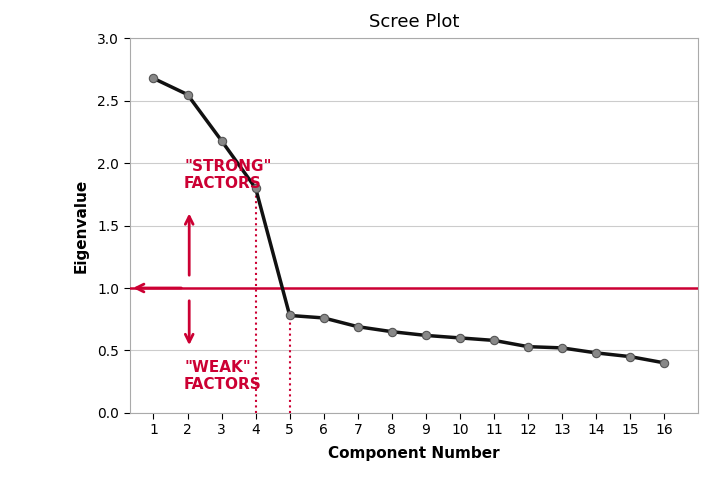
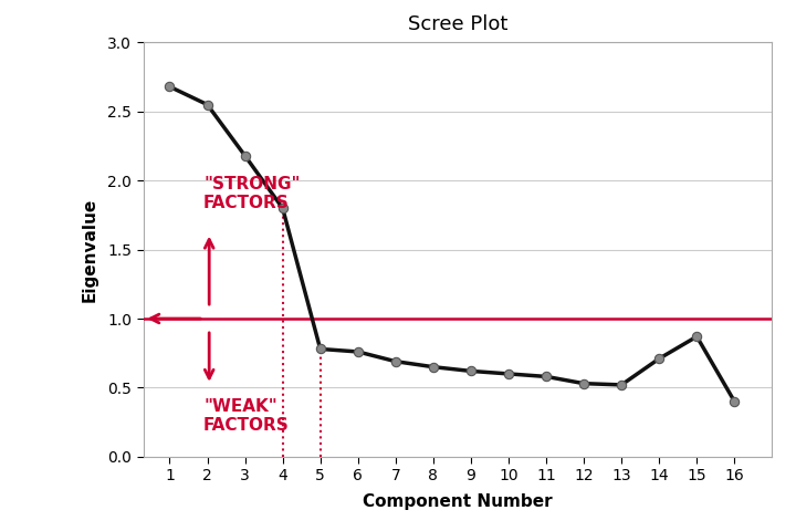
14: 0.48 -> 0.71
15: 0.45 -> 0.87
